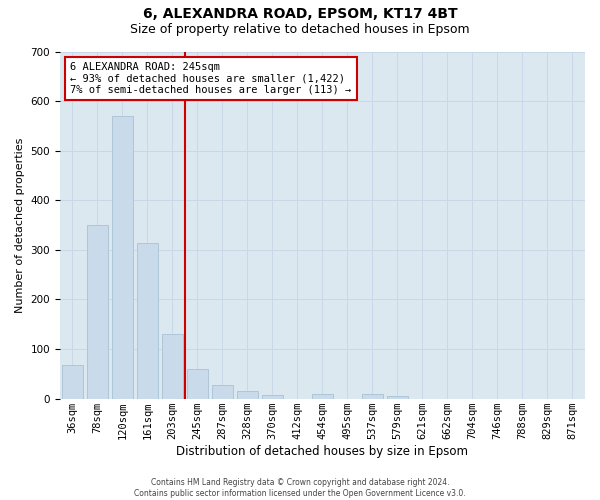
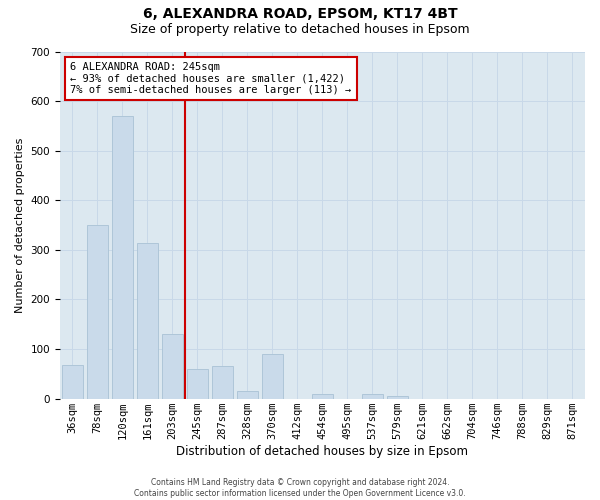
287sqm: 27 -> 65
370sqm: 8 -> 90
